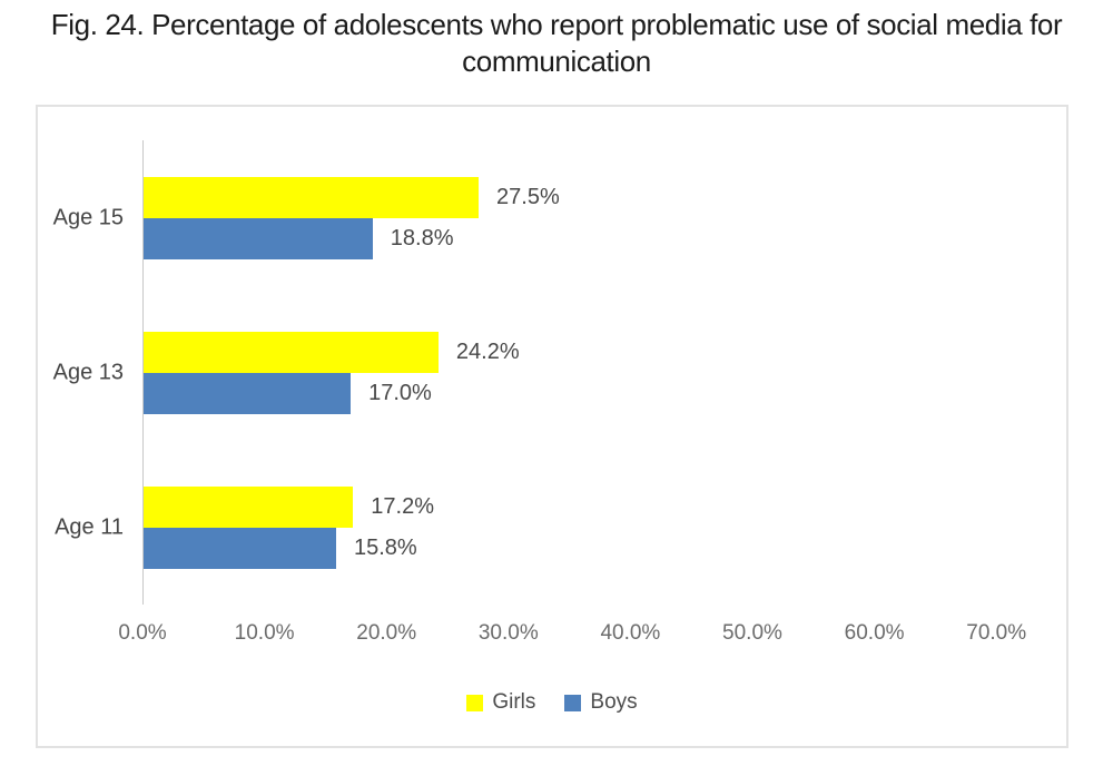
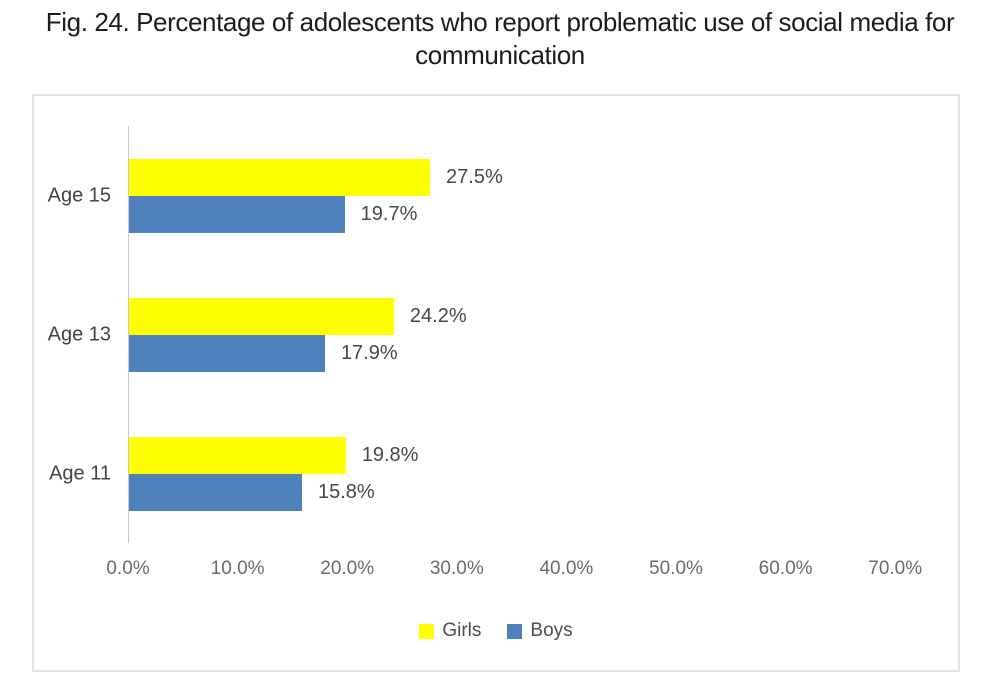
Boys/Age 15: 18.8% -> 19.7%
Boys/Age 13: 17.0% -> 17.9%
Girls/Age 11: 17.2% -> 19.8%
